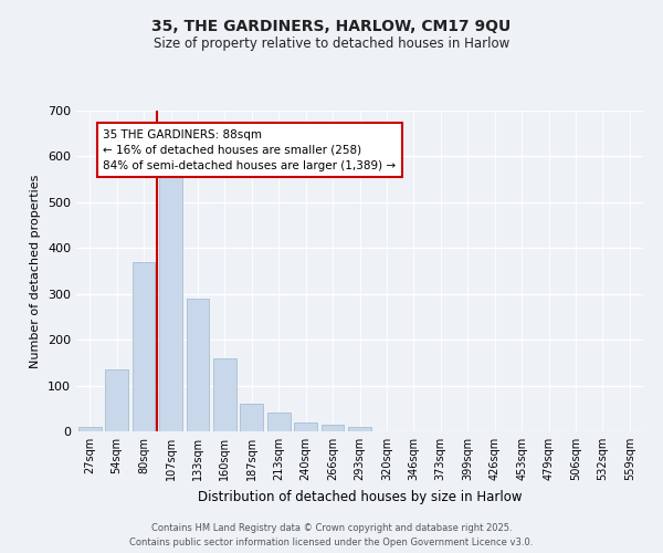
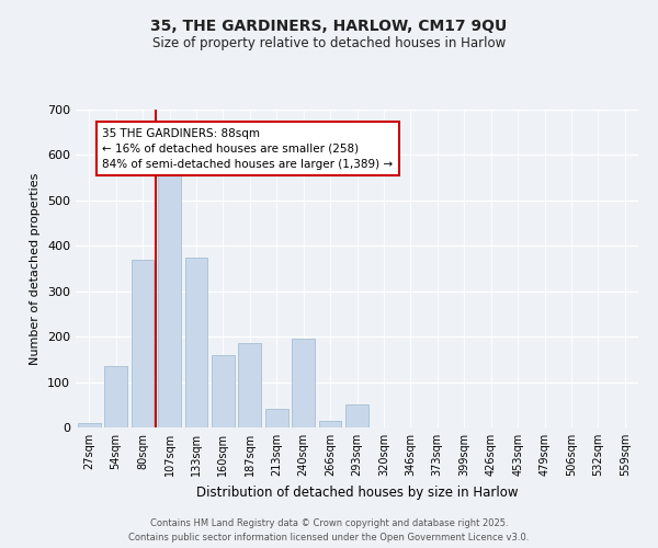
133sqm: 290 -> 375
187sqm: 60 -> 185
240sqm: 20 -> 195
293sqm: 10 -> 50
